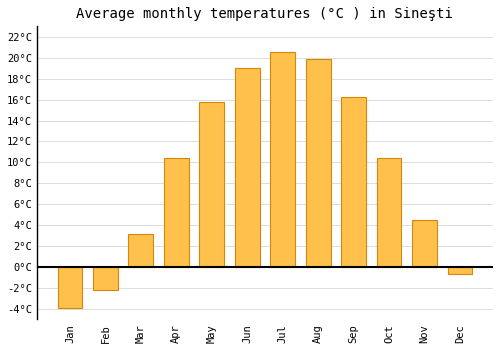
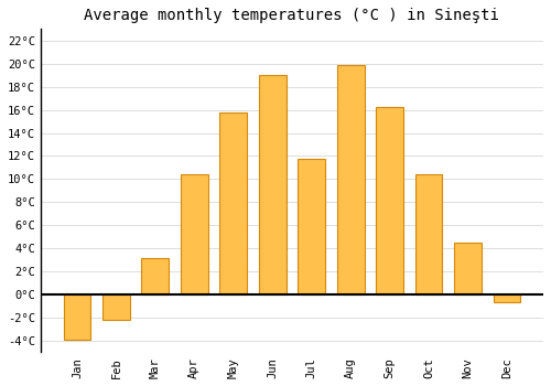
Jul: 20.5°C -> 11.8°C
